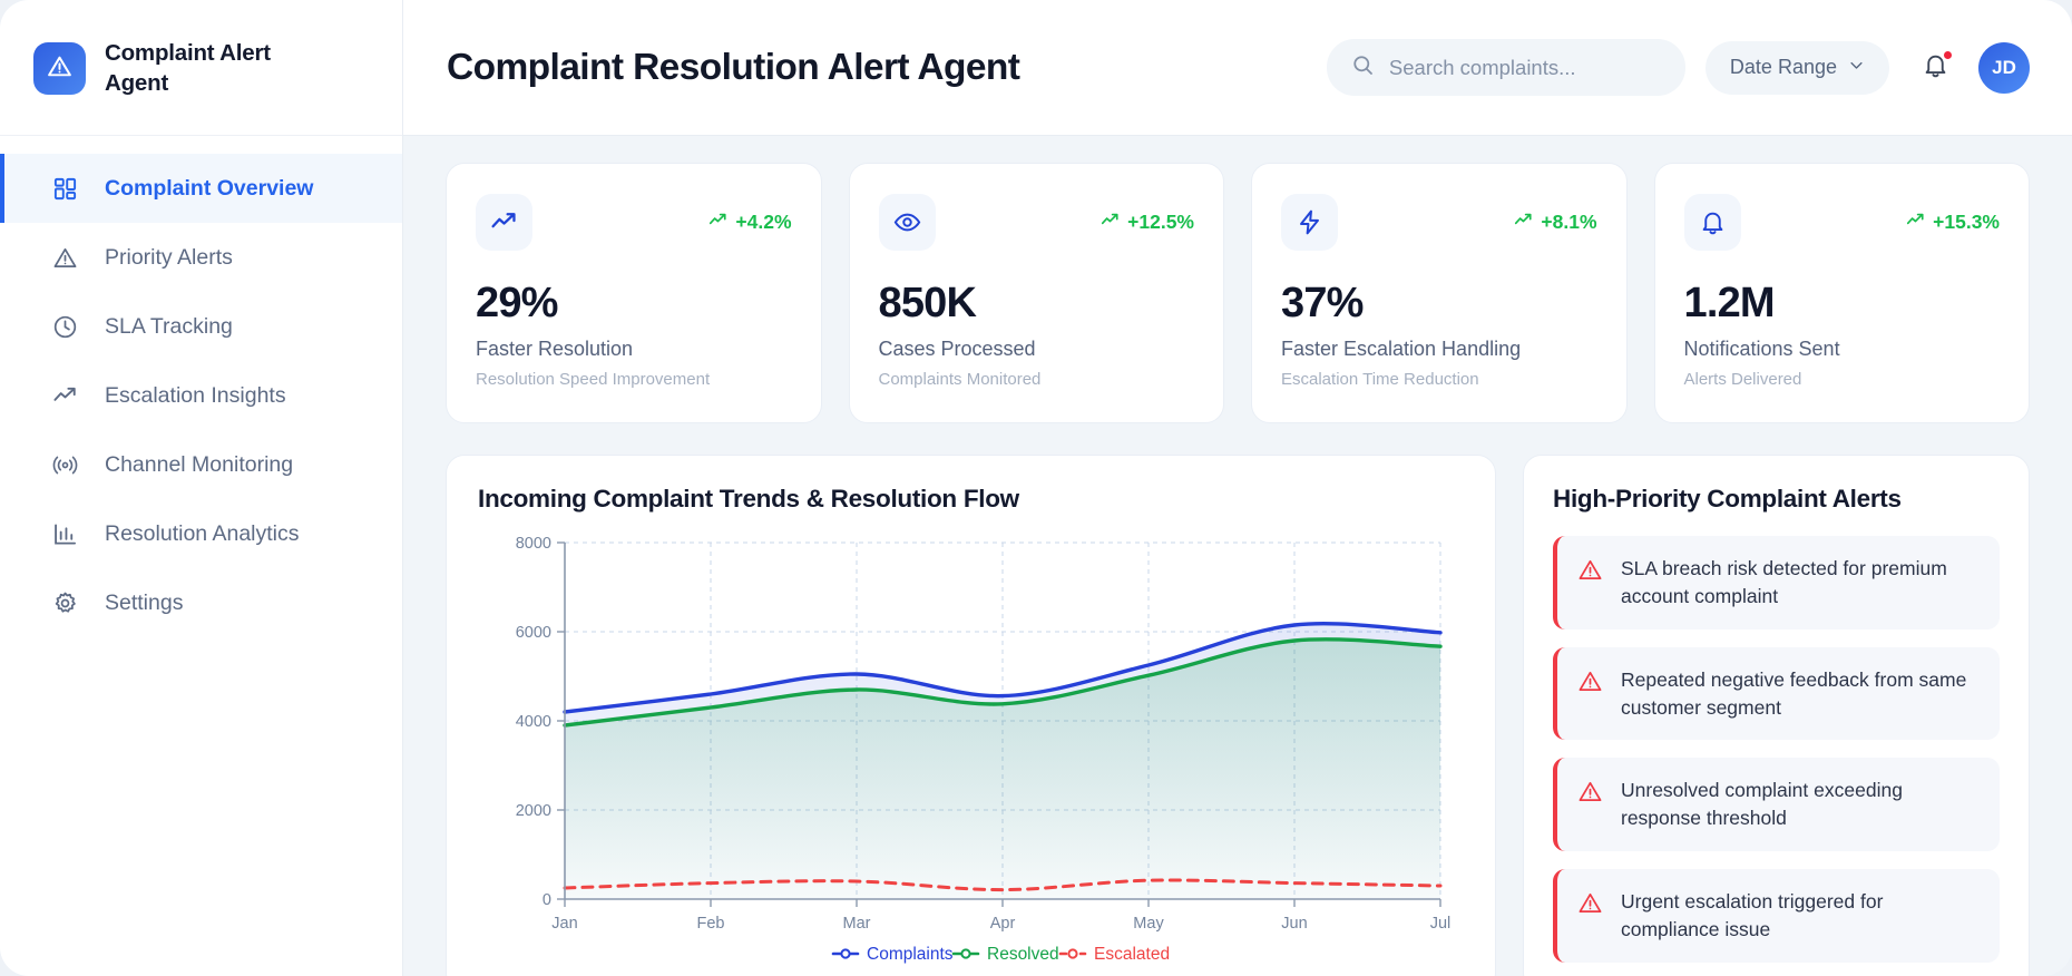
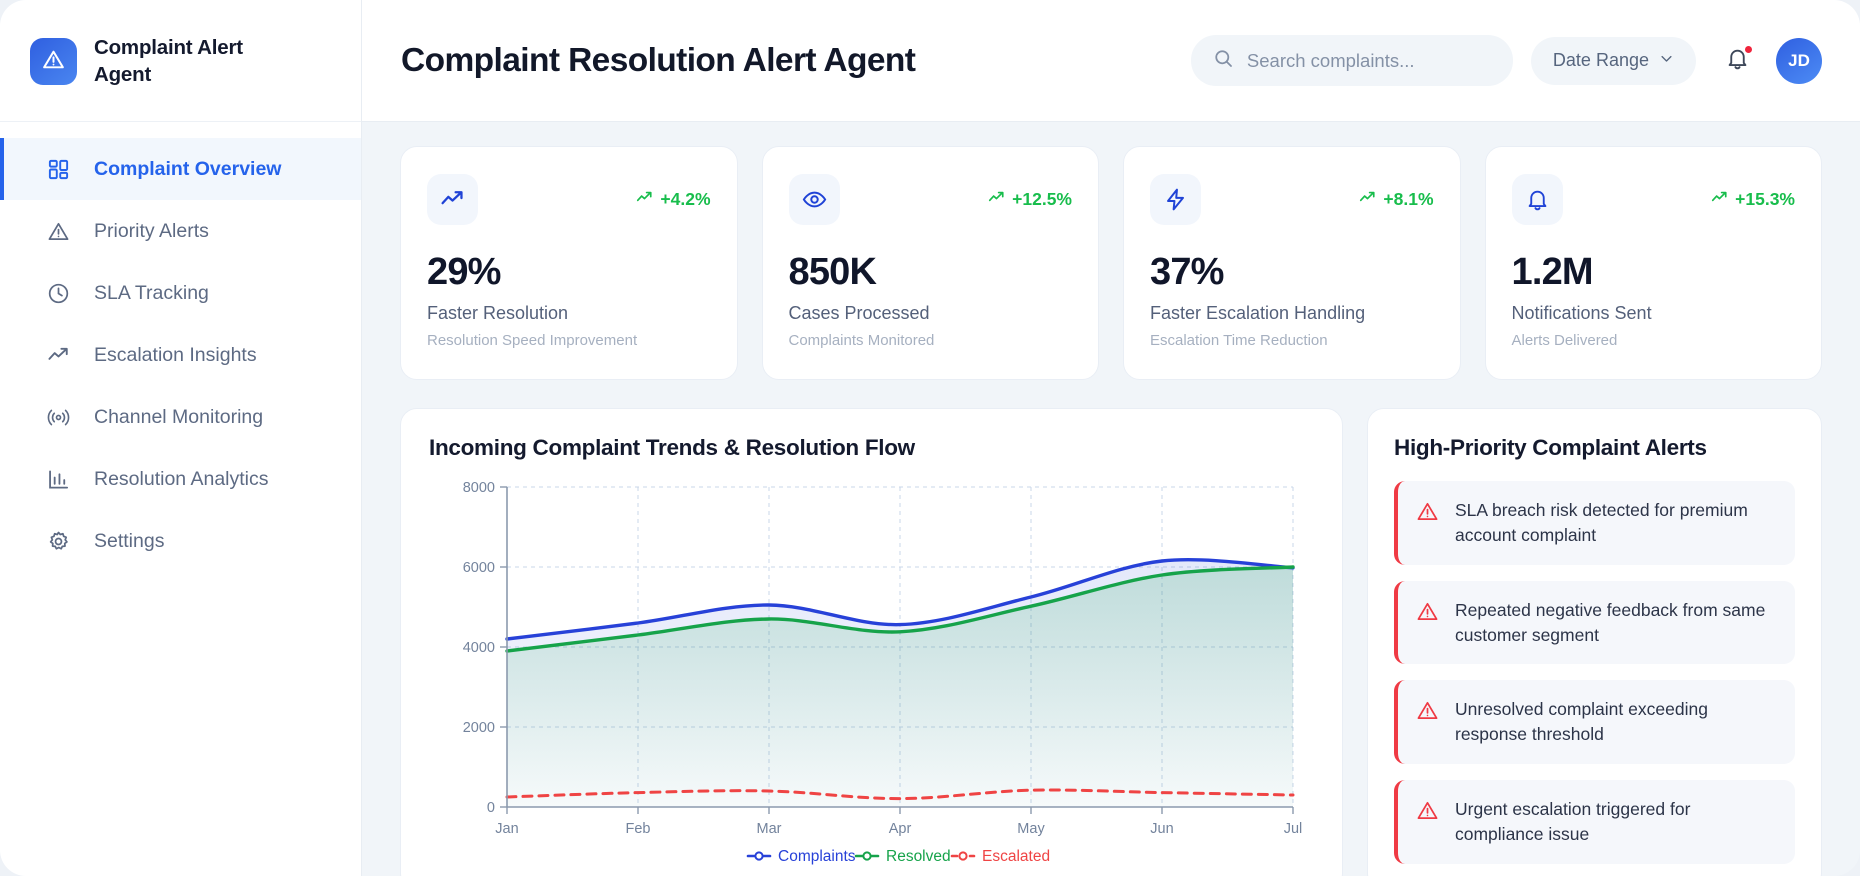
Resolved/Jul: 5700 -> 6000
